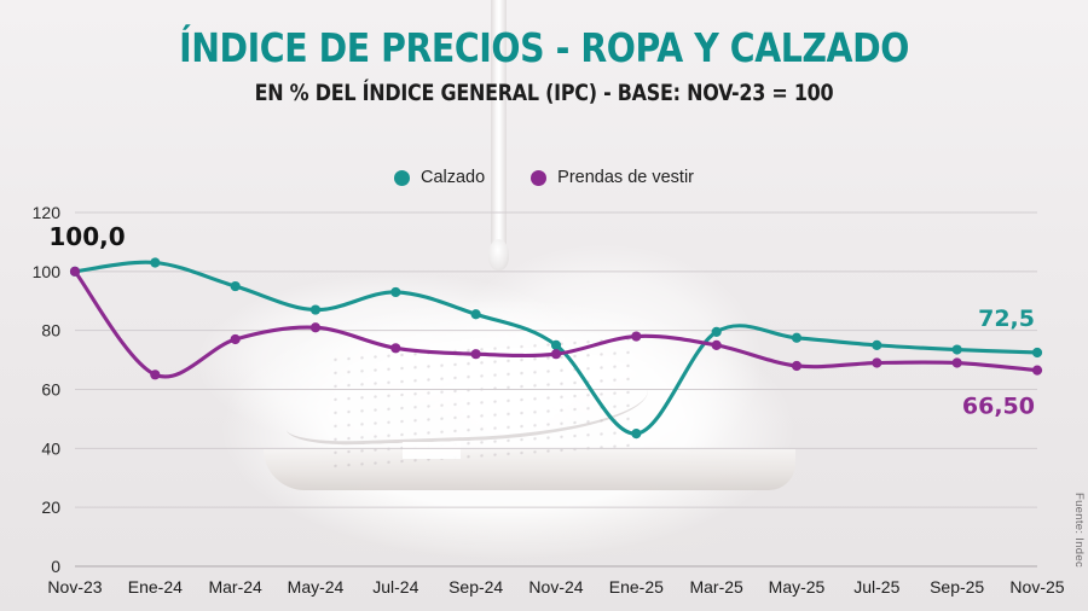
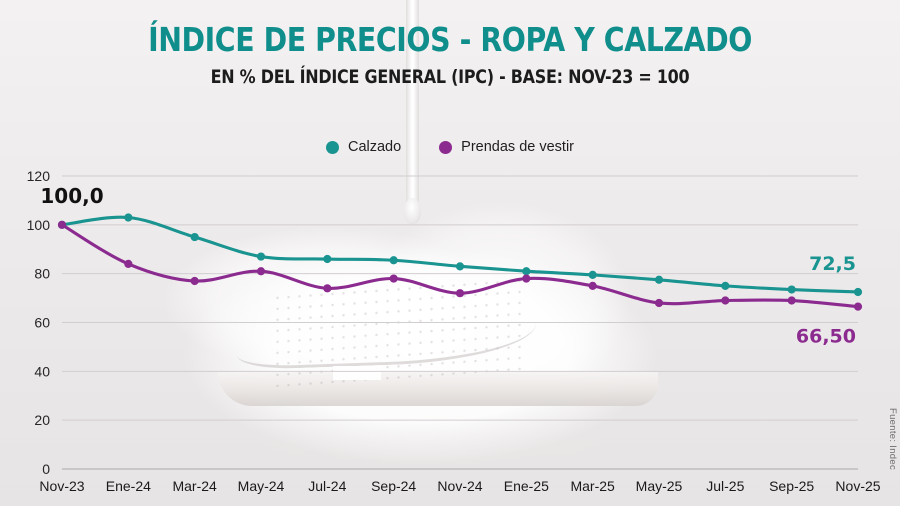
Prendas de vestir/Ene-24: 65 -> 84
Calzado/Jul-24: 93 -> 86
Prendas de vestir/Sep-24: 72 -> 78
Calzado/Nov-24: 75 -> 83
Calzado/Ene-25: 45 -> 81
